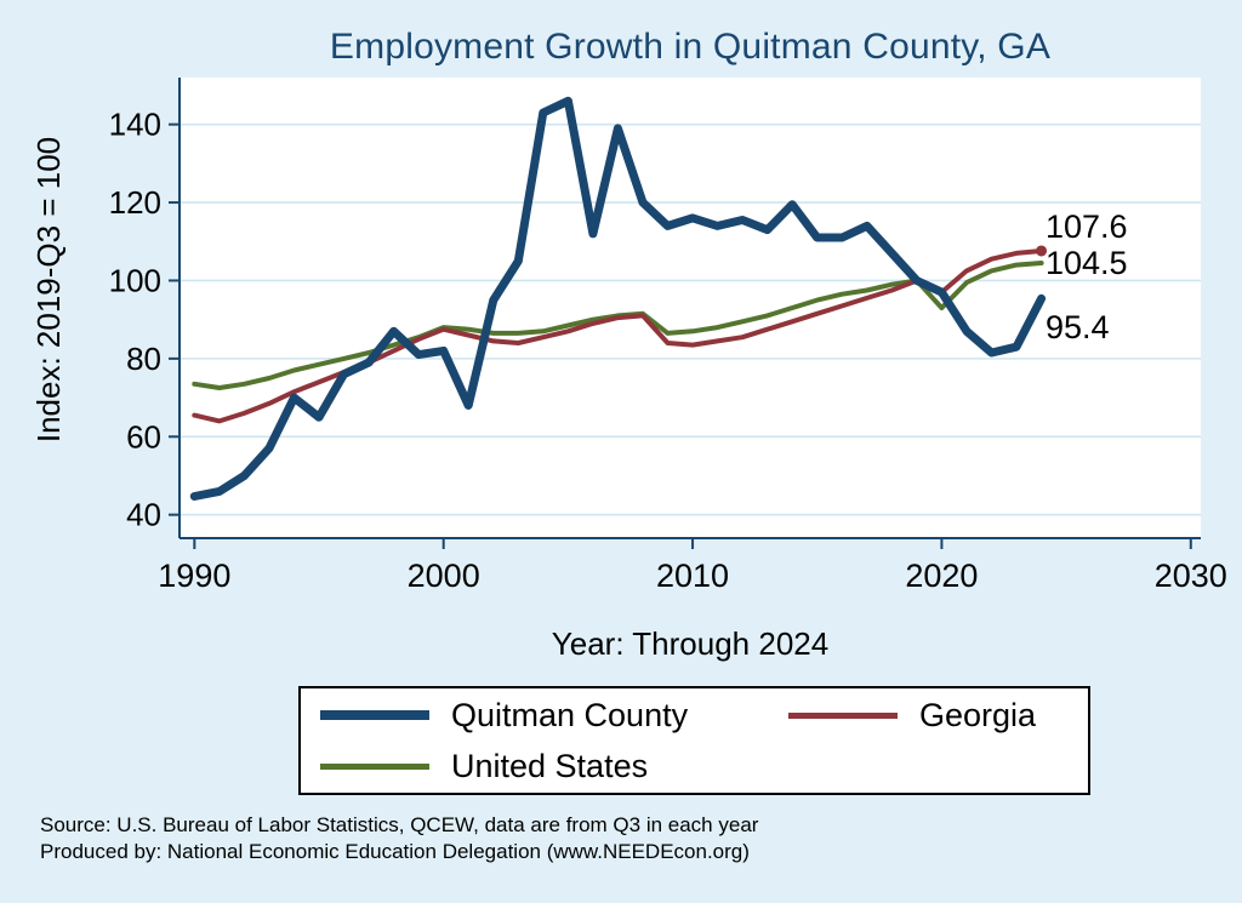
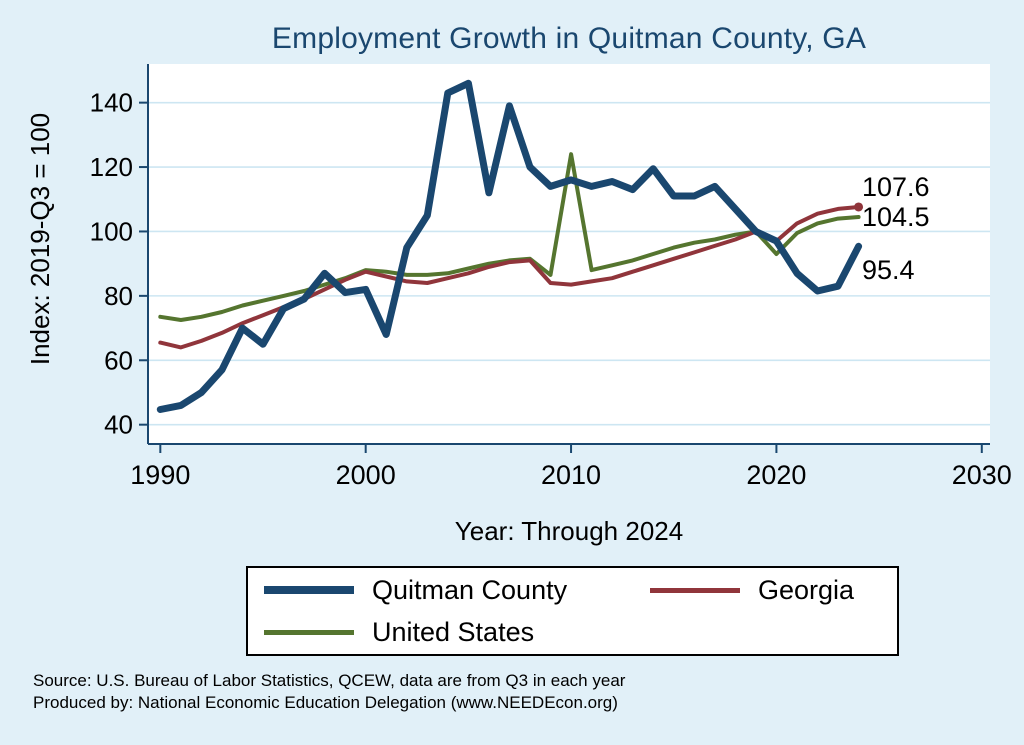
United States/2010: 87 -> 124
